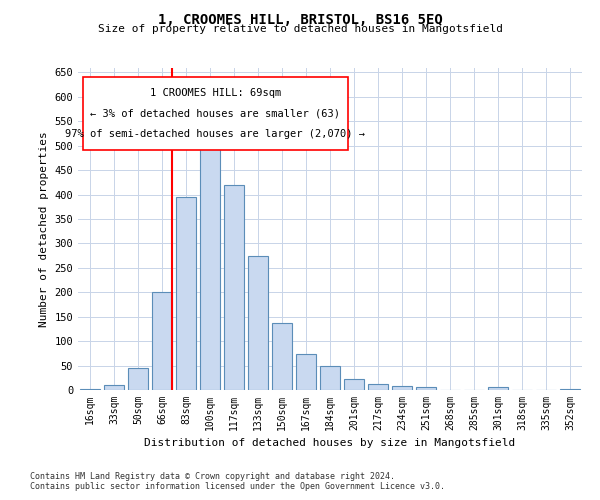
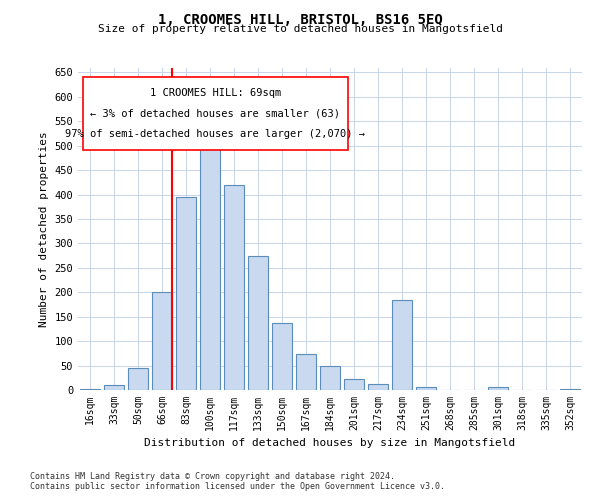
234sqm: 9 -> 185
